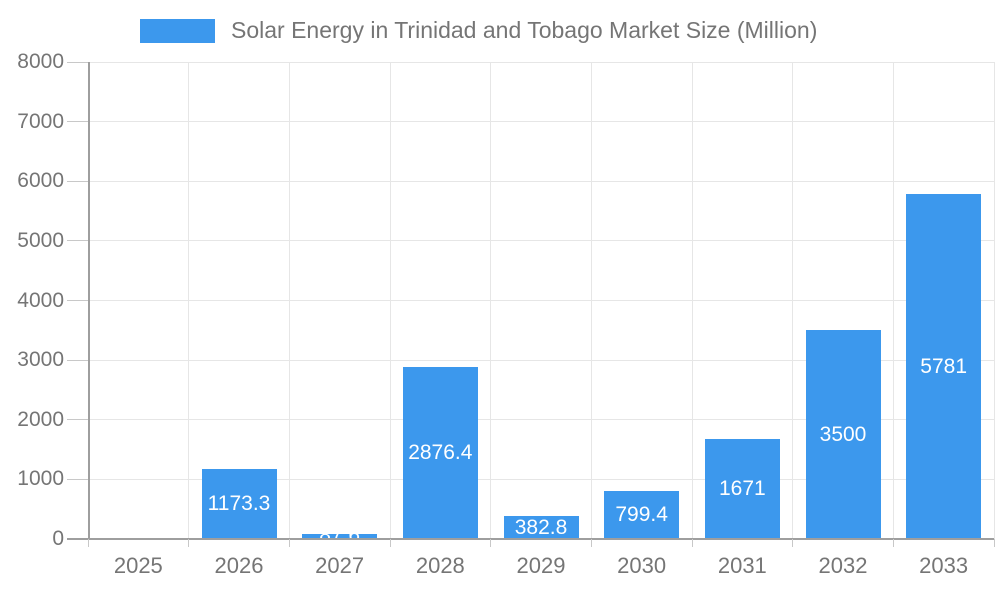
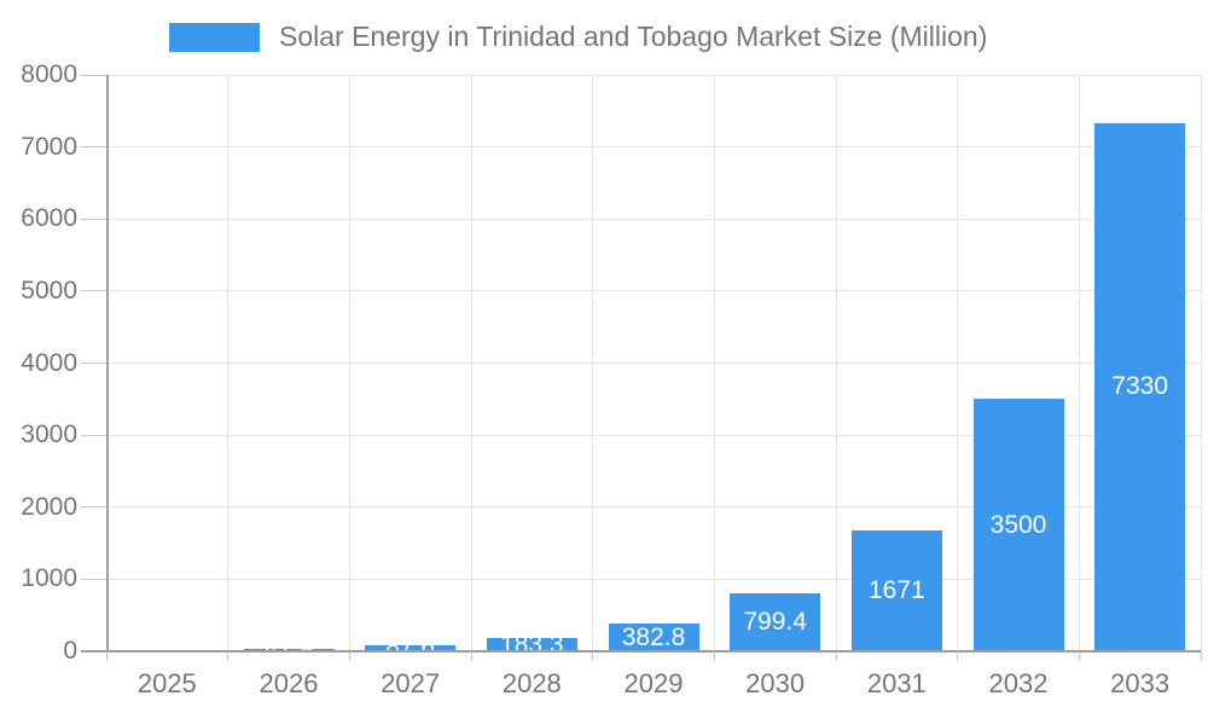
2026: 1173.3 -> 41.9
2028: 2876.4 -> 183.3
2033: 5781 -> 7330
